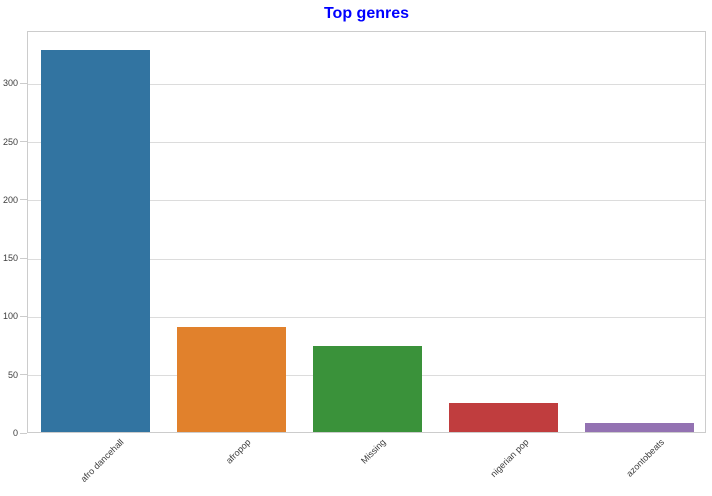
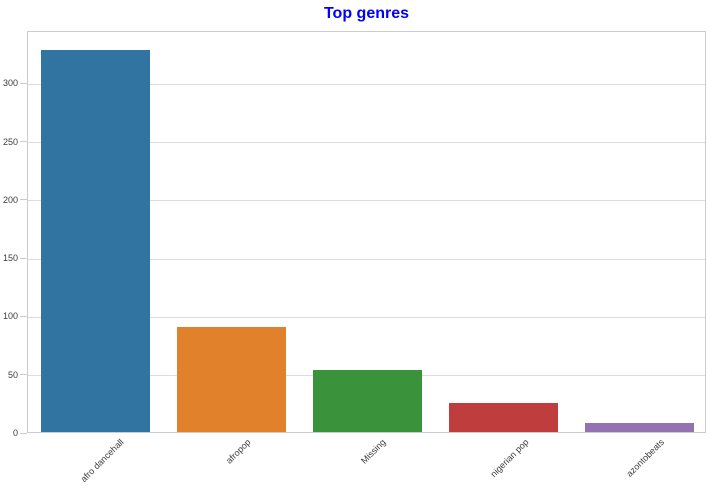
Missing: 74 -> 53
